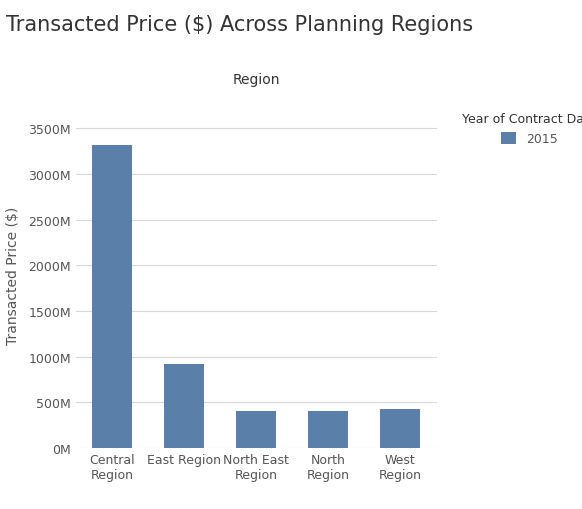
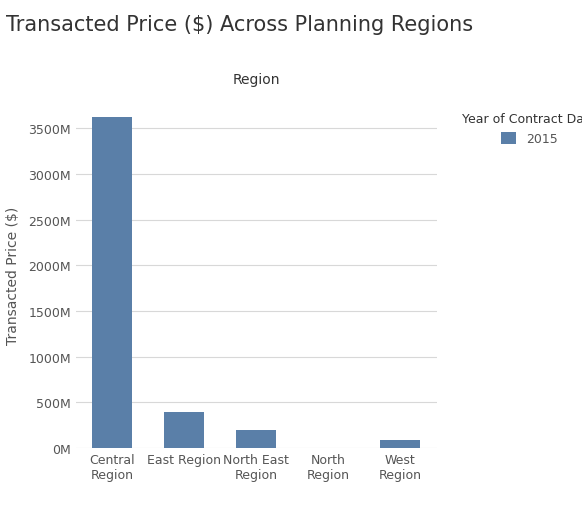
Central Region: 3320M -> 3620M
East Region: 920M -> 390M
North East Region: 400M -> 200M
North Region: 400M -> 0M
West Region: 420M -> 90M
